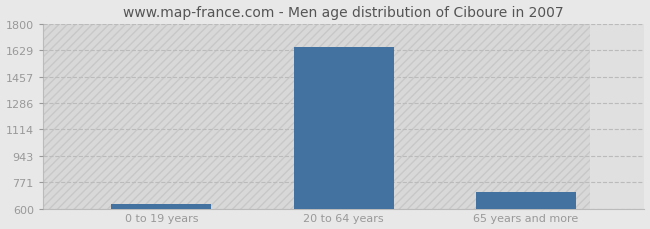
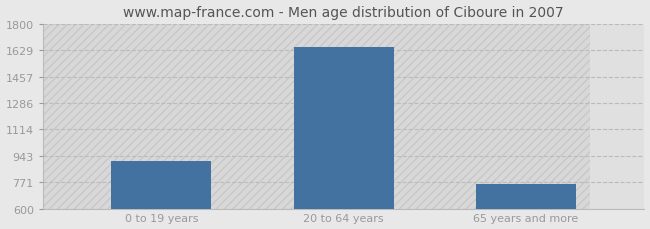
0 to 19 years: 630 -> 910
65 years and more: 710 -> 760
